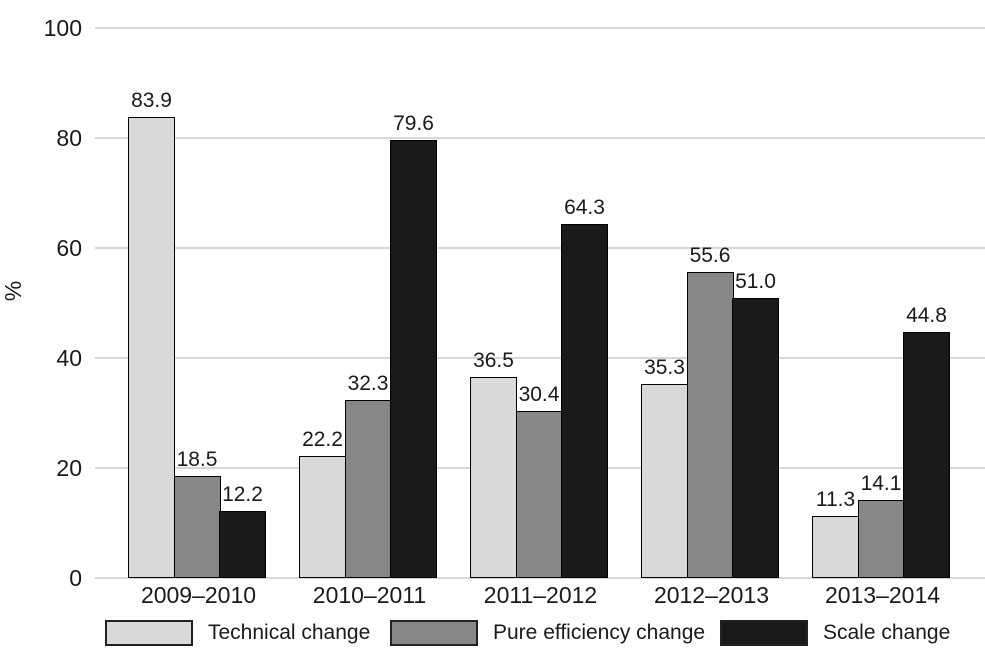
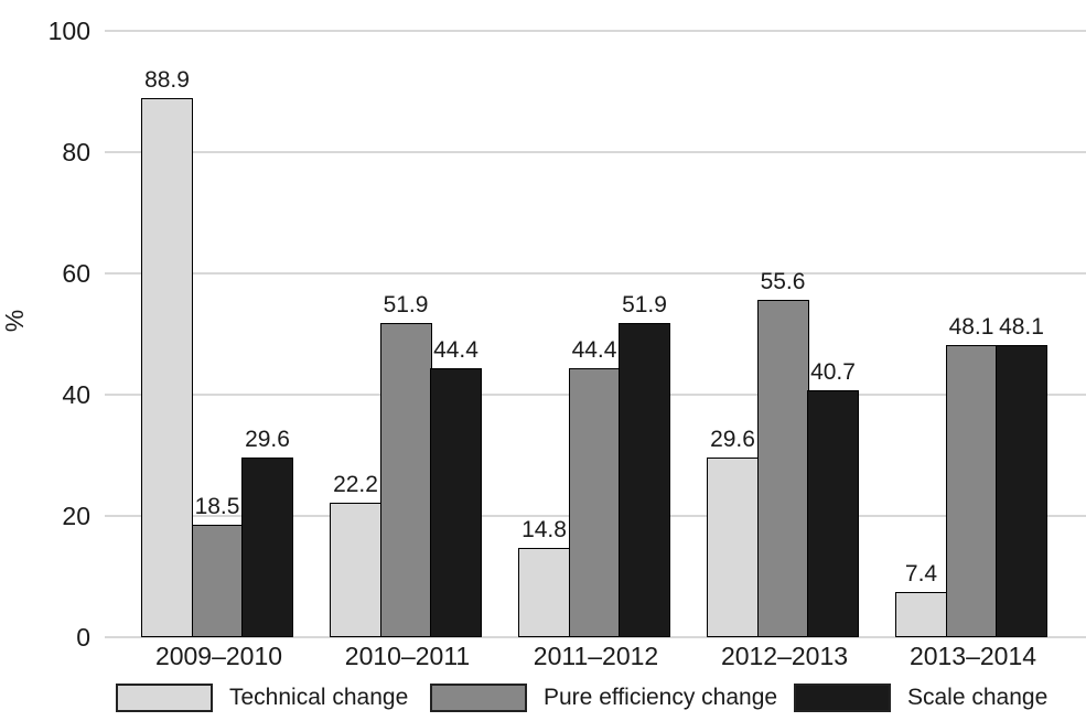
Technical change/2009–2010: 83.9 -> 88.9
Scale change/2009–2010: 12.2 -> 29.6
Pure efficiency change/2010–2011: 32.3 -> 51.9
Scale change/2010–2011: 79.6 -> 44.4
Technical change/2011–2012: 36.5 -> 14.8
Pure efficiency change/2011–2012: 30.4 -> 44.4
Scale change/2011–2012: 64.3 -> 51.9
Technical change/2012–2013: 35.3 -> 29.6
Scale change/2012–2013: 51.0 -> 40.7
Technical change/2013–2014: 11.3 -> 7.4
Pure efficiency change/2013–2014: 14.1 -> 48.1
Scale change/2013–2014: 44.8 -> 48.1
